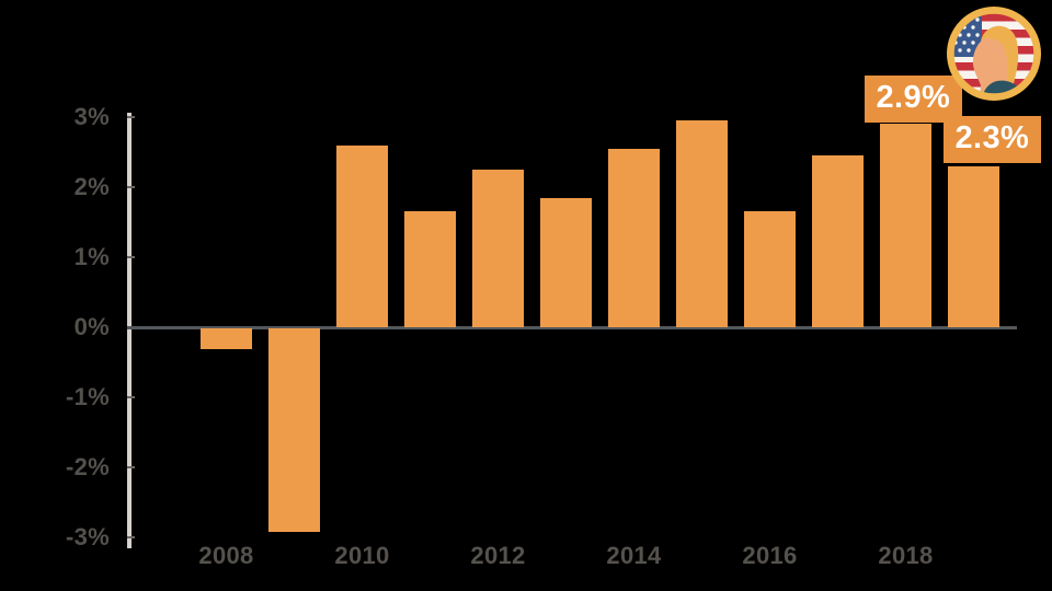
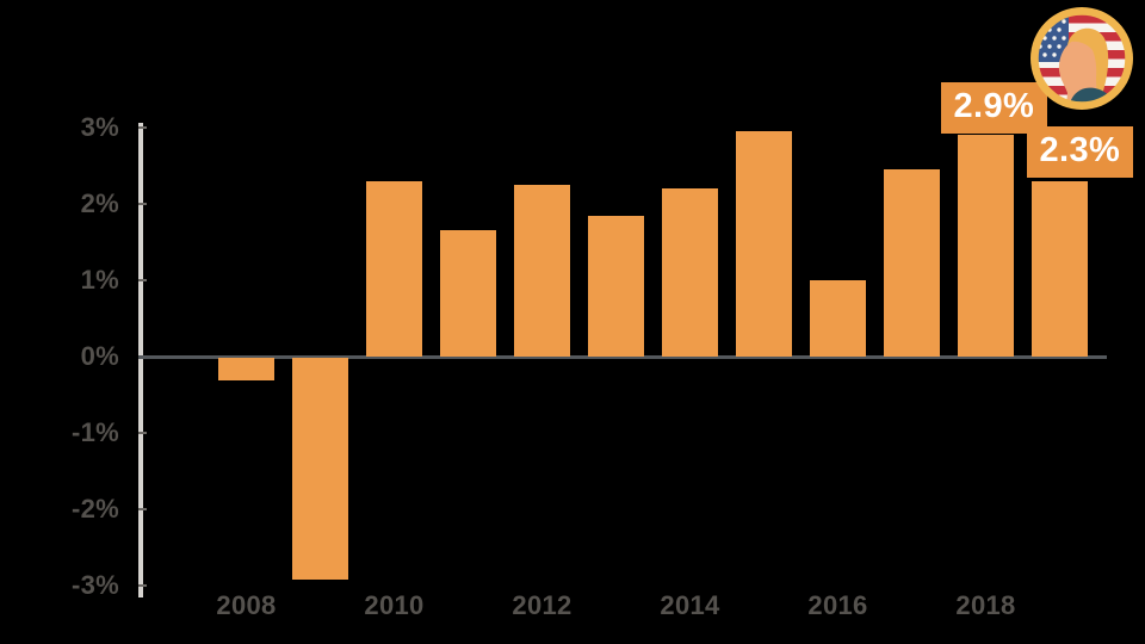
2010: 2.6% -> 2.3%
2014: 2.5% -> 2.2%
2016: 1.6% -> 1.0%
